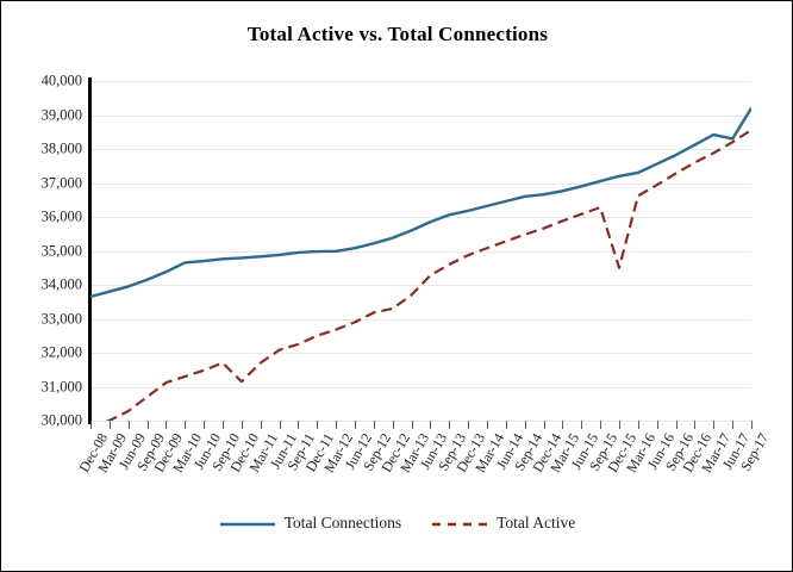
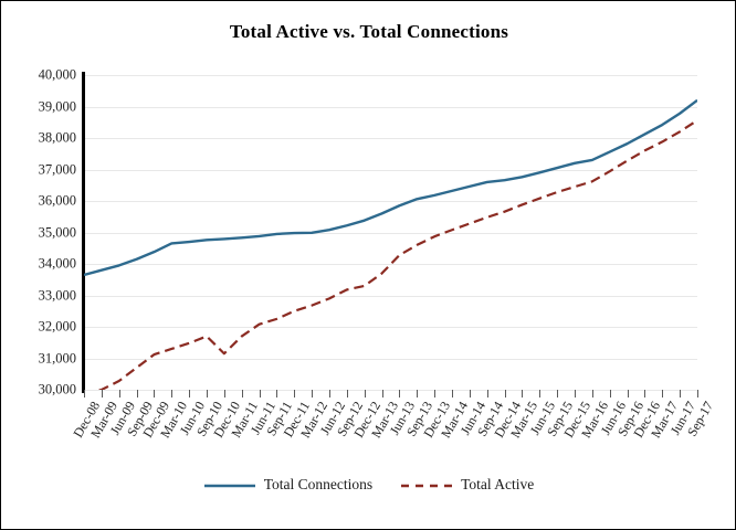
Total Active/Dec-15: 34500 -> 36400
Total Connections/Jun-17: 38300 -> 38800
